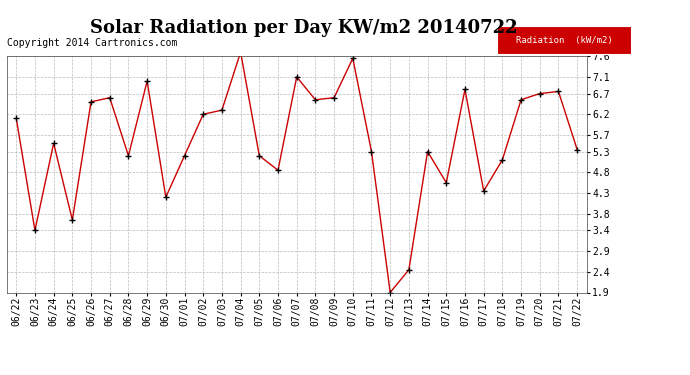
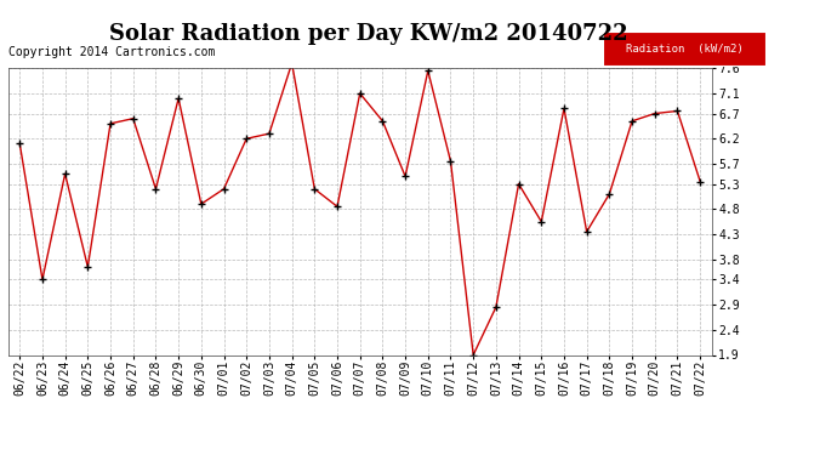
06/30: 4.20 -> 4.90
07/09: 6.60 -> 5.45
07/11: 5.30 -> 5.75
07/13: 2.45 -> 2.85
